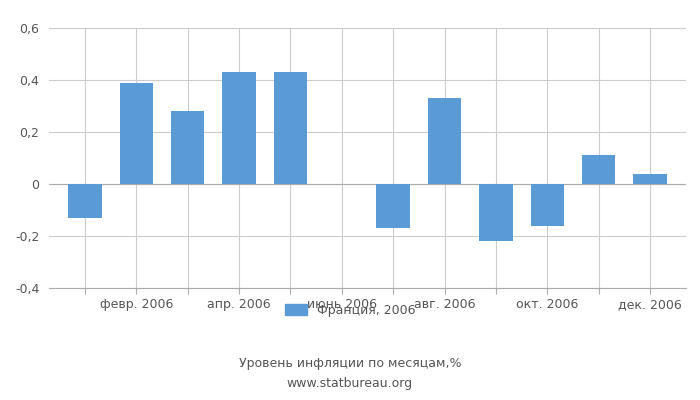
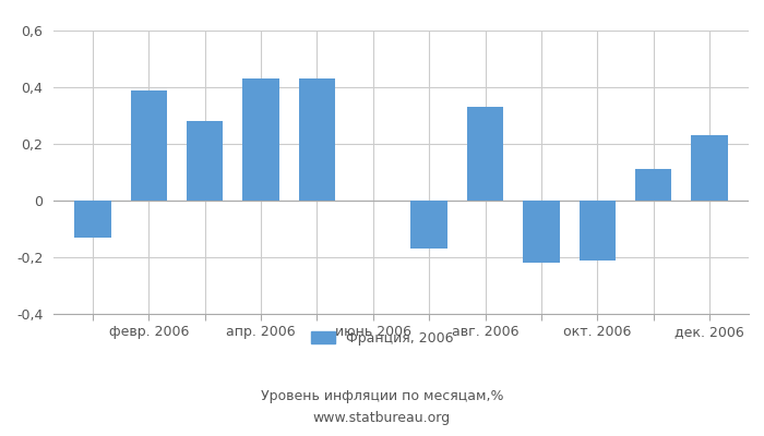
окт. 2006: -0,16 -> -0,21
дек. 2006: 0,04 -> 0,23
